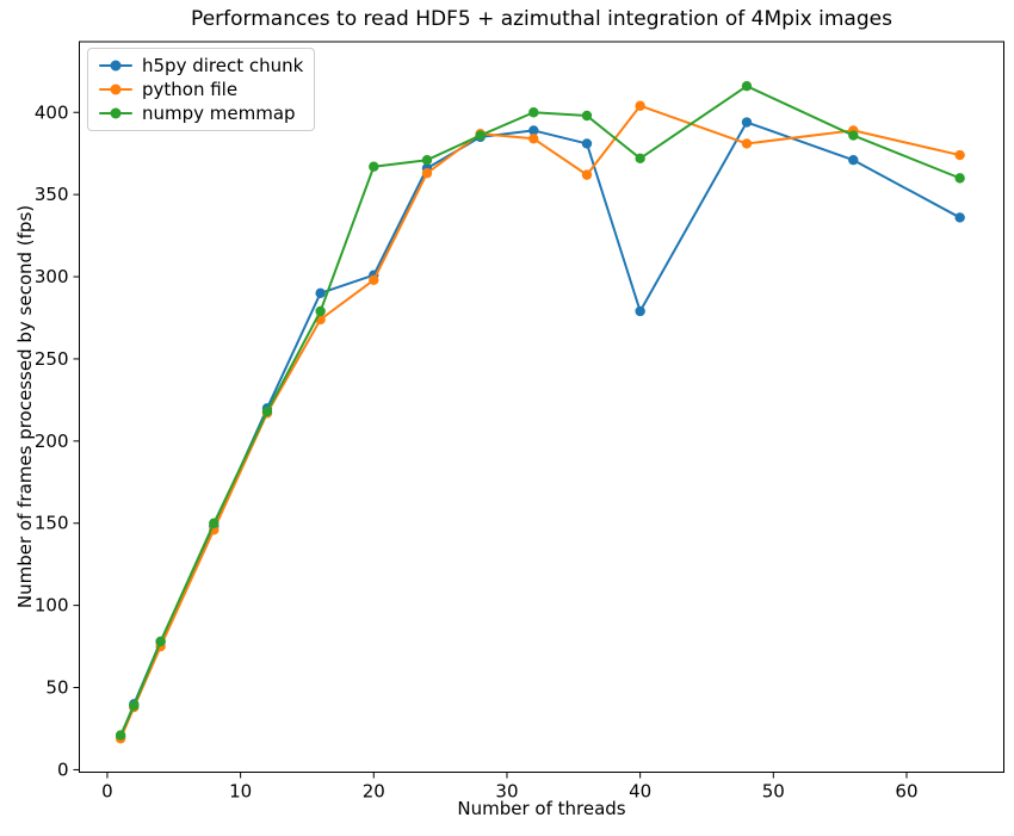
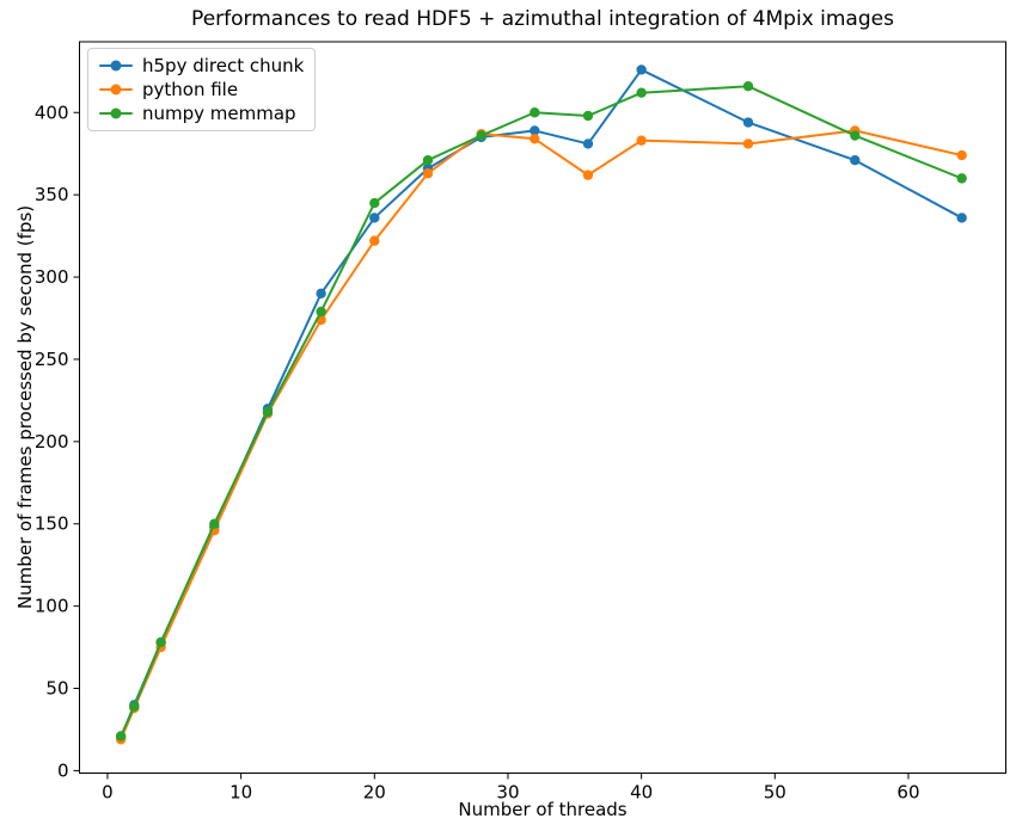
h5py direct chunk/20: 301 -> 336
python file/20: 298 -> 322
numpy memmap/20: 367 -> 345
h5py direct chunk/40: 279 -> 426
python file/40: 404 -> 383
numpy memmap/40: 372 -> 412
